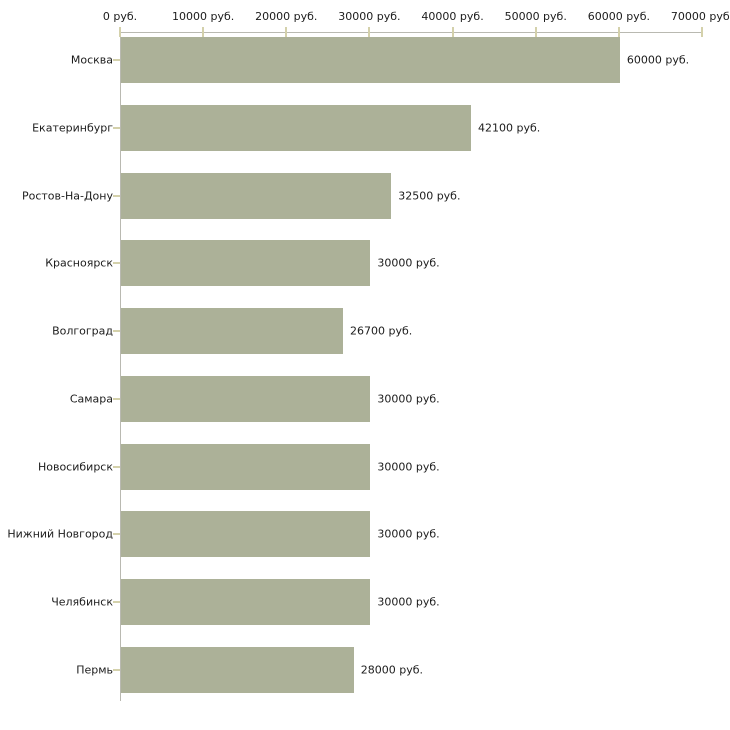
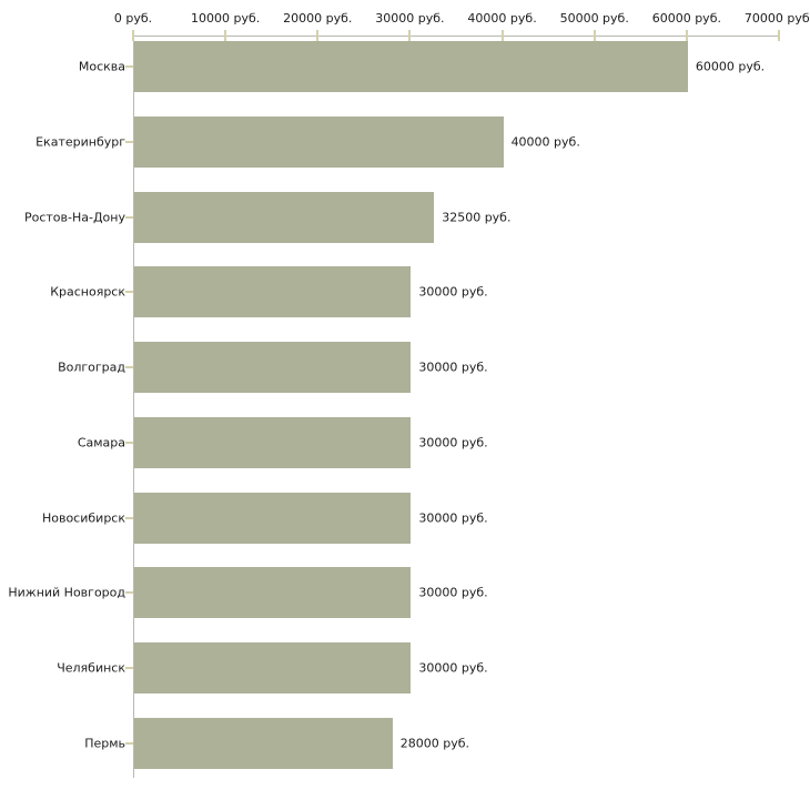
Екатеринбург: 42100 -> 40000
Волгоград: 26700 -> 30000
